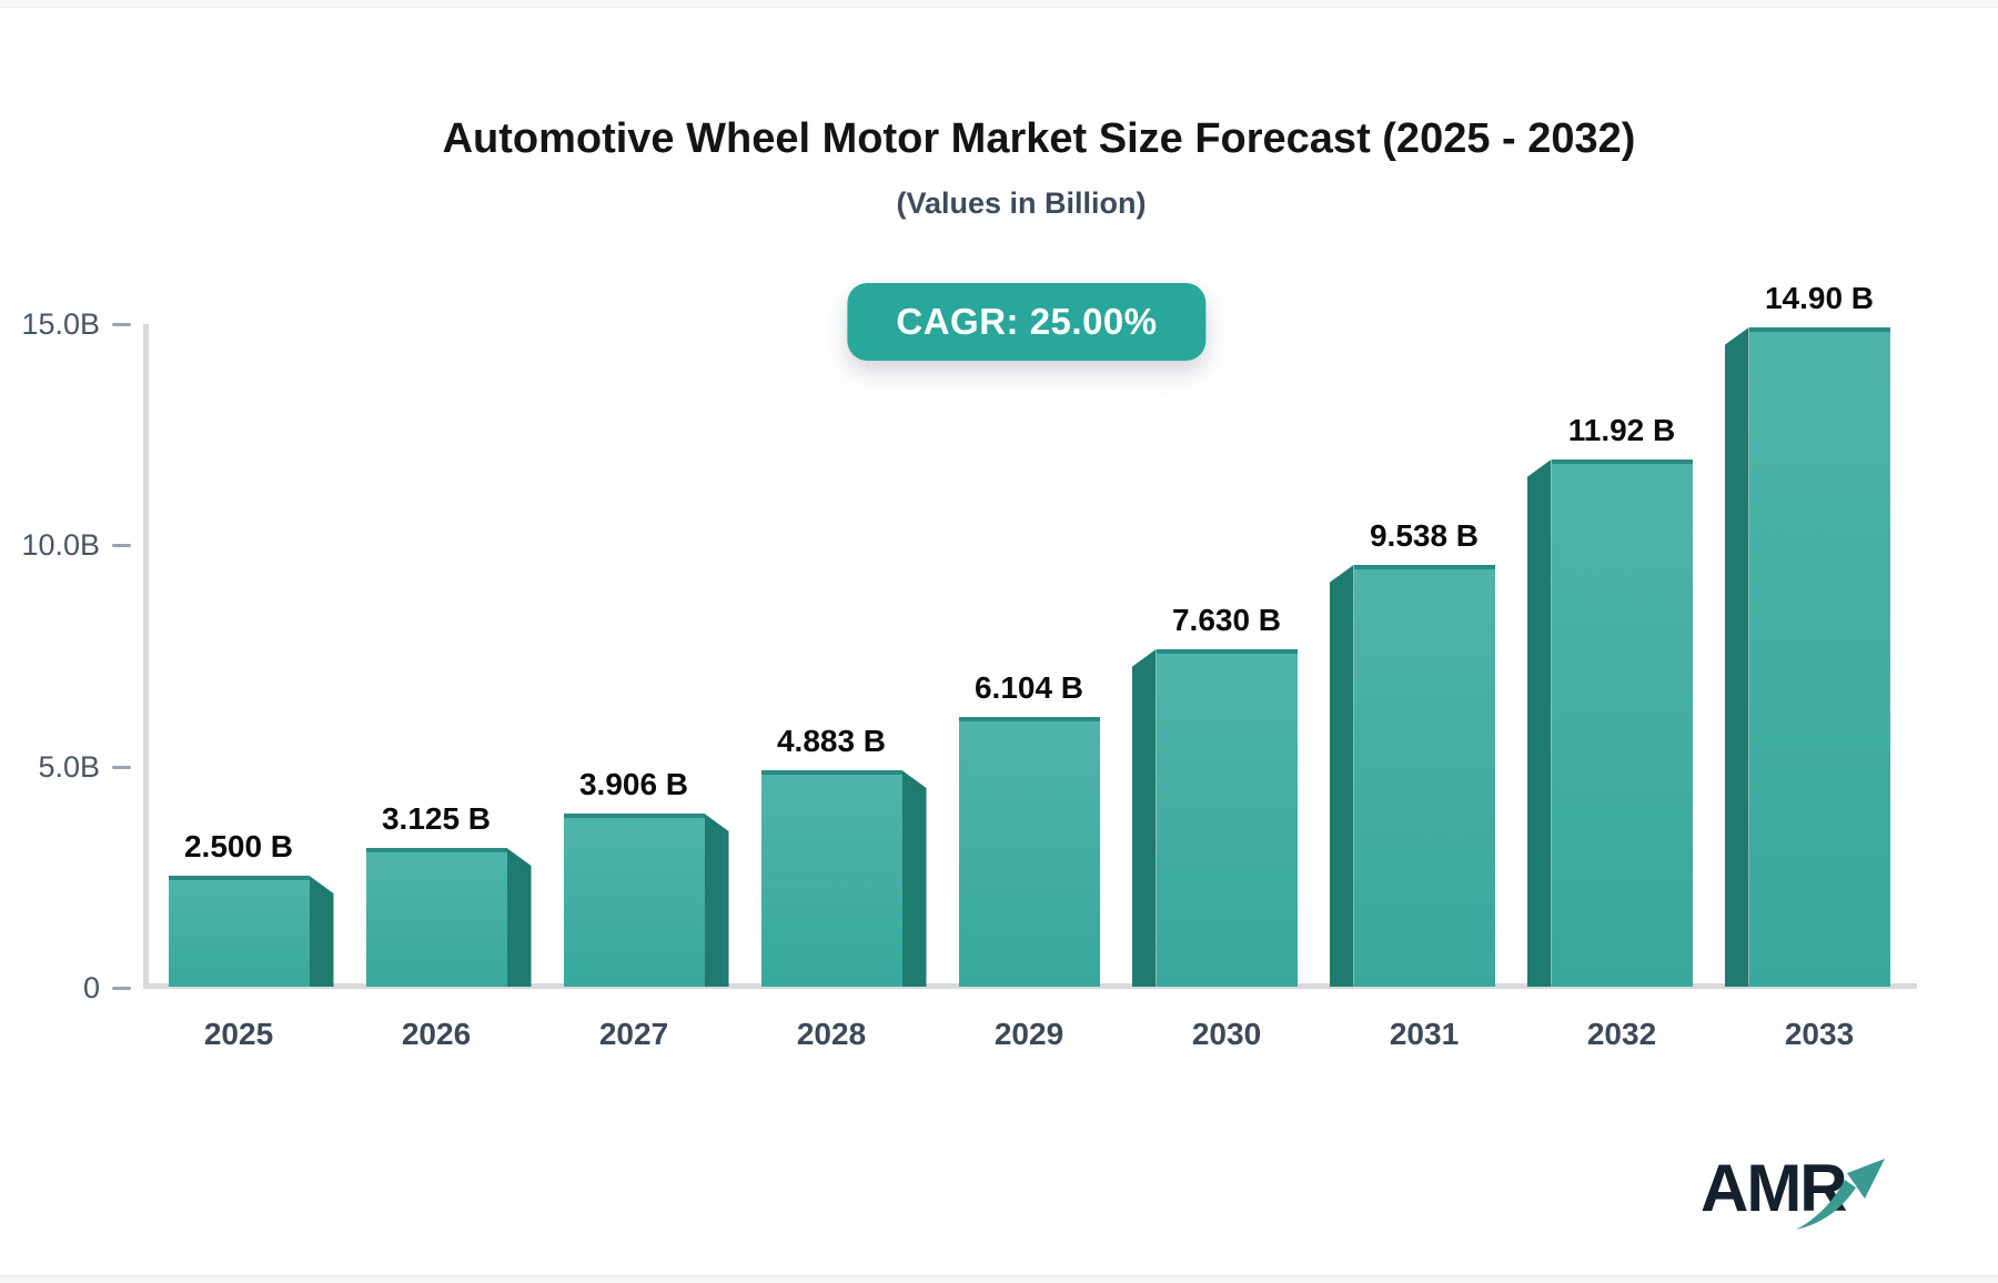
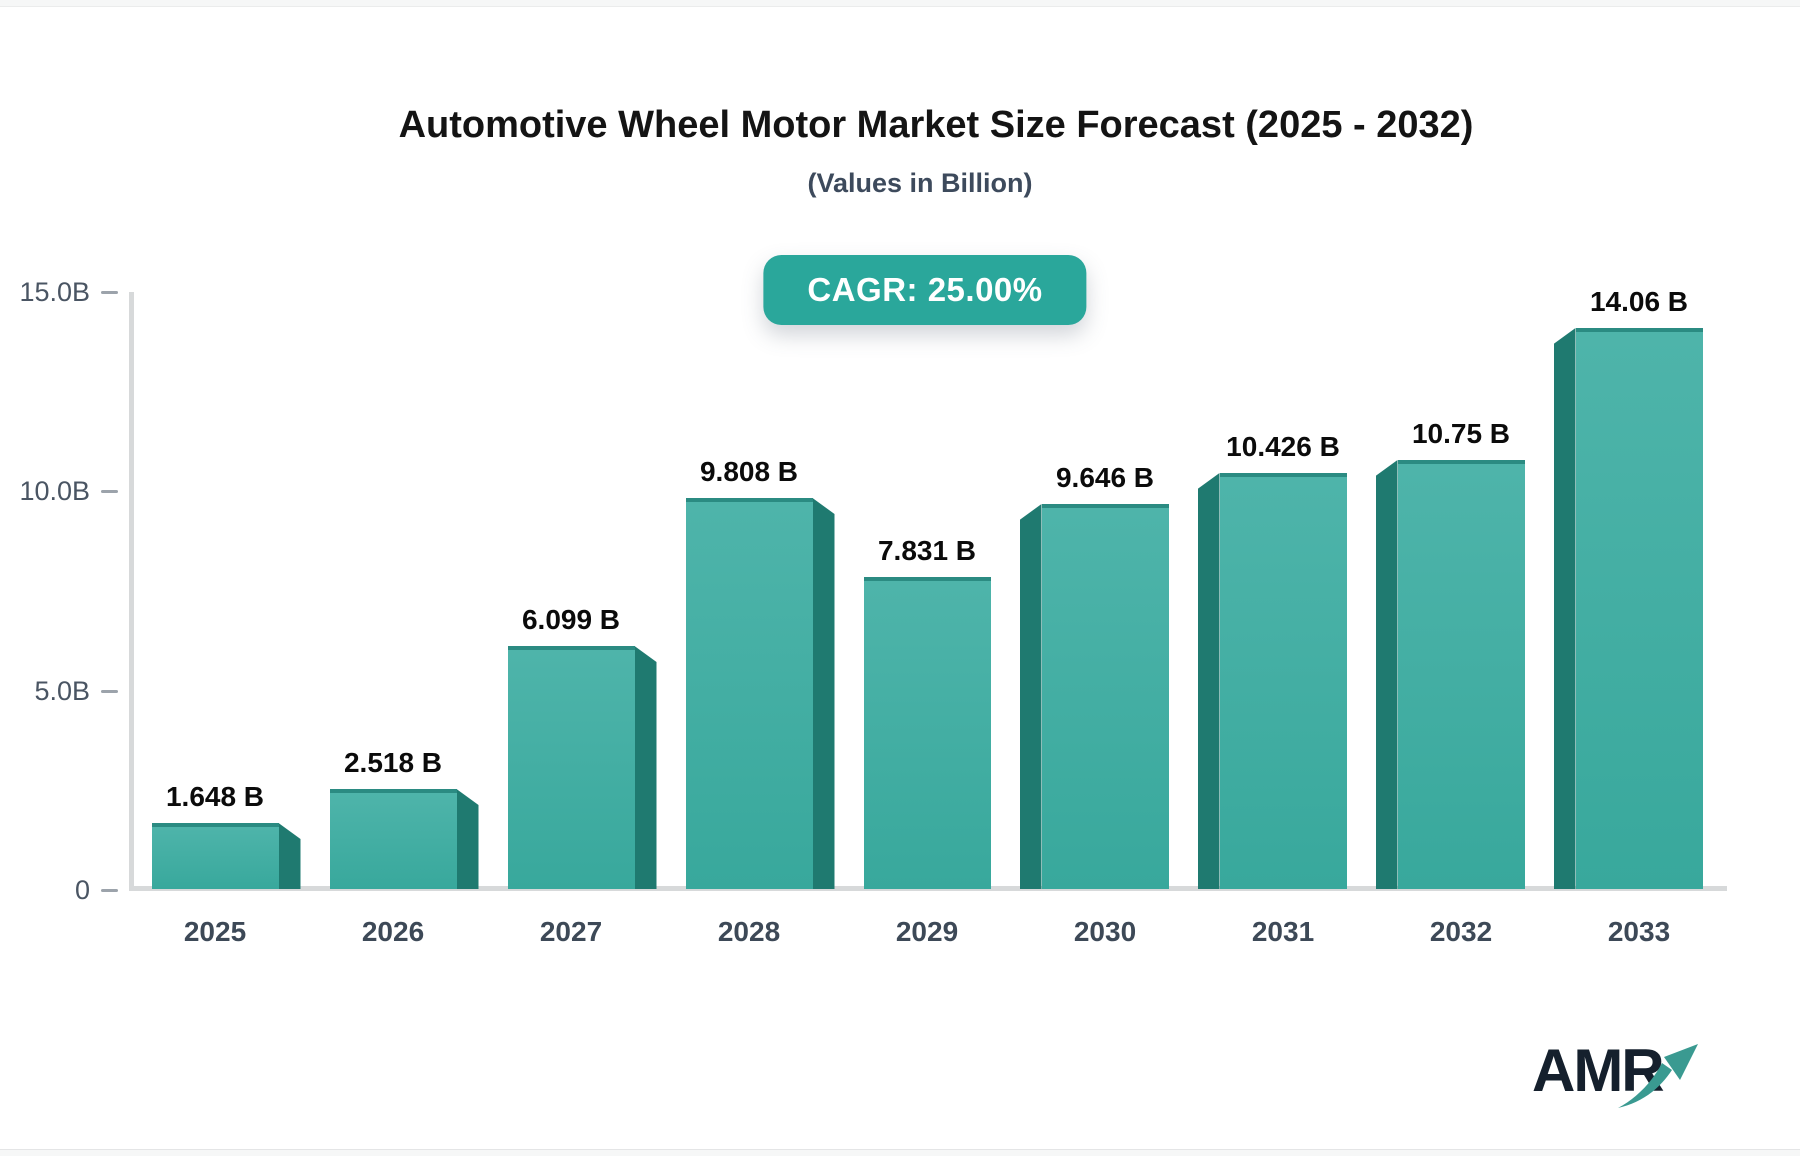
2025: 2.500 -> 1.648
2026: 3.125 -> 2.518
2027: 3.906 -> 6.099
2028: 4.883 -> 9.808
2029: 6.104 -> 7.831
2030: 7.630 -> 9.646
2031: 9.538 -> 10.426
2032: 11.92 -> 10.75
2033: 14.90 -> 14.06
